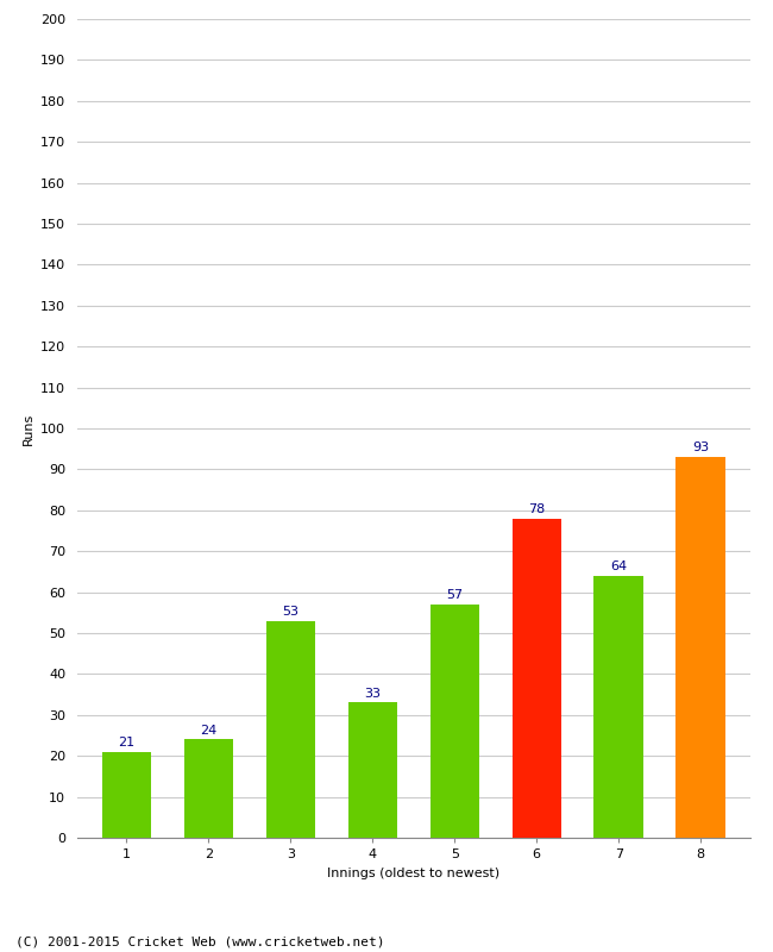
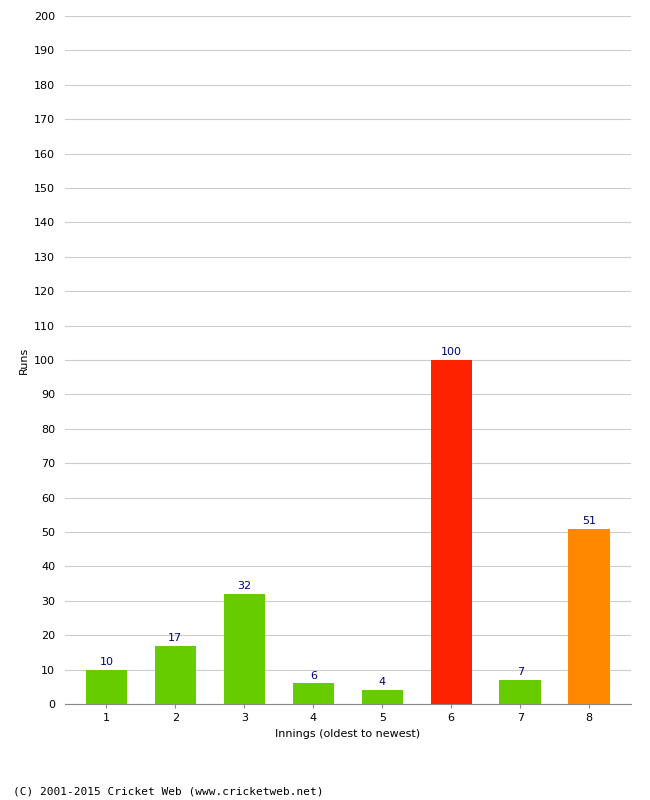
1: 21 -> 10
2: 24 -> 17
3: 53 -> 32
4: 33 -> 6
5: 57 -> 4
6: 78 -> 100
7: 64 -> 7
8: 93 -> 51
